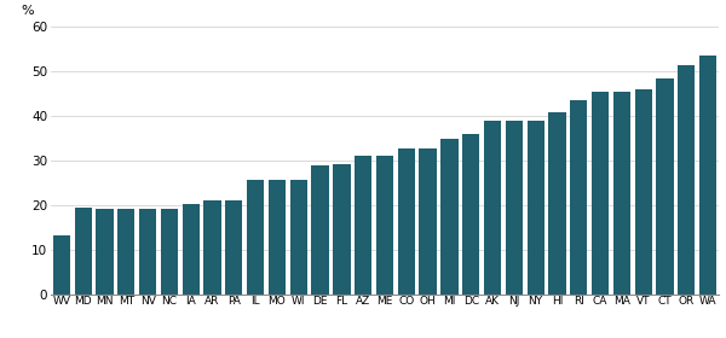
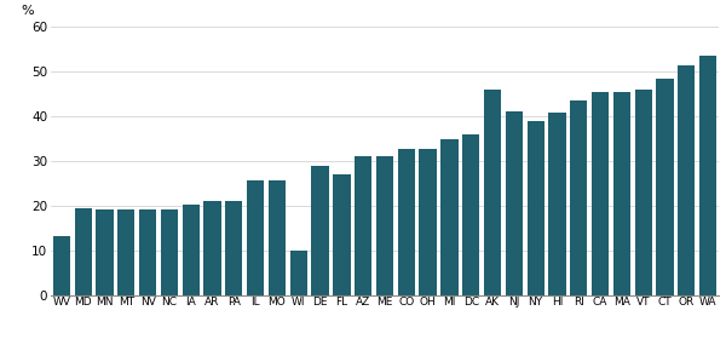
WI: 25.6 -> 10.0
FL: 29.2 -> 27.0
AK: 39.0 -> 46.0
NJ: 39.0 -> 41.0
